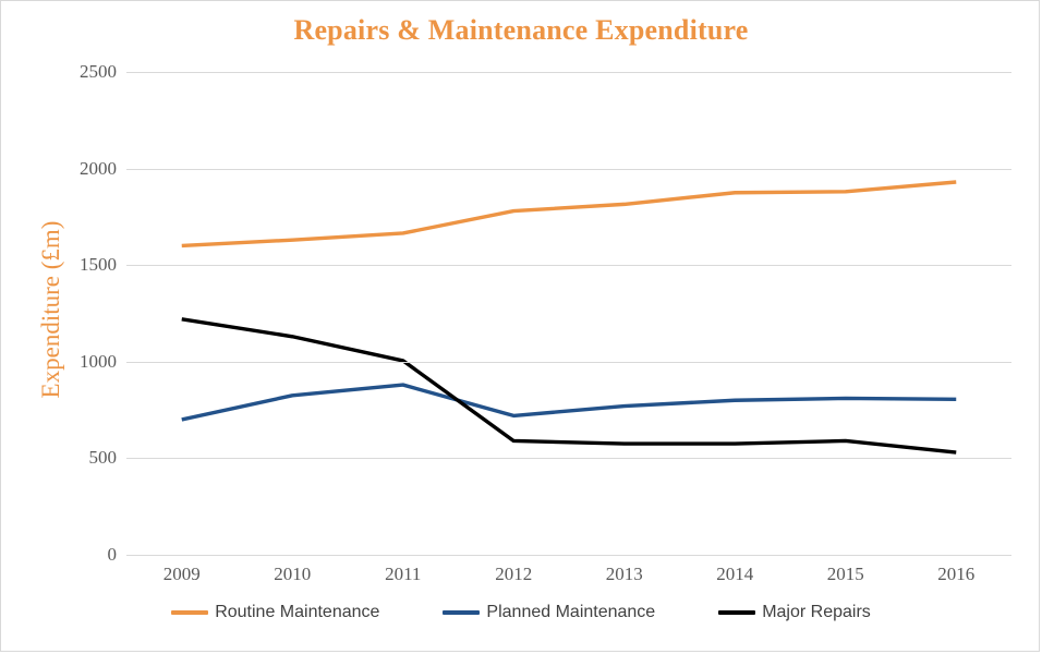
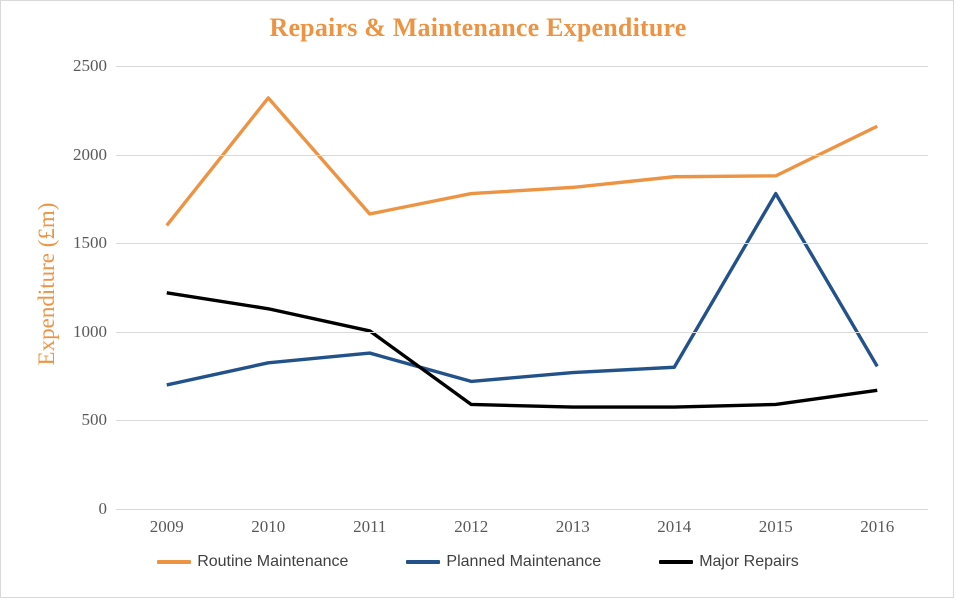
Routine Maintenance/2010: 1630 -> 2320
Planned Maintenance/2015: 810 -> 1780
Routine Maintenance/2016: 1930 -> 2160
Major Repairs/2016: 530 -> 670
